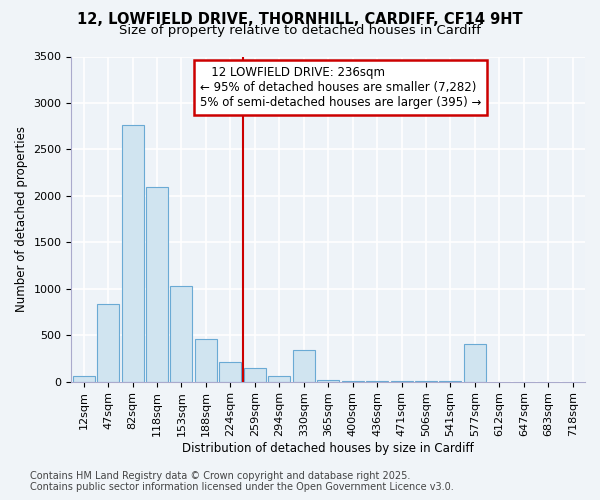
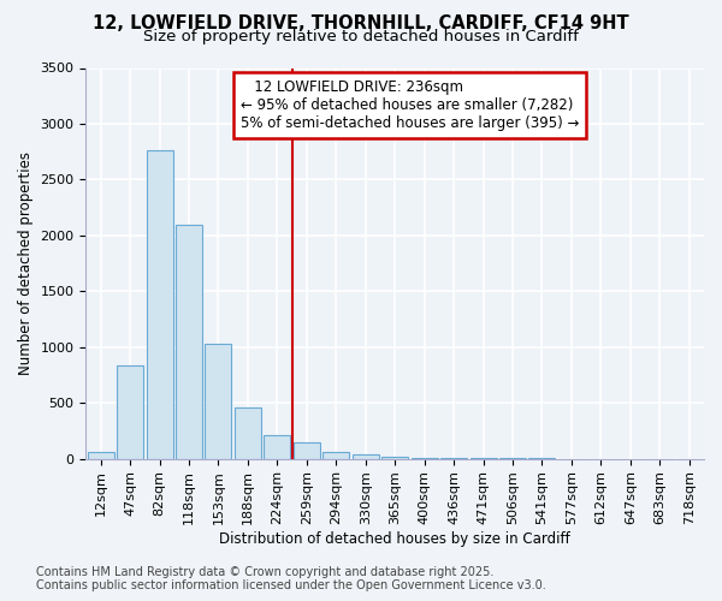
330sqm: 340 -> 40
577sqm: 400 -> 0
